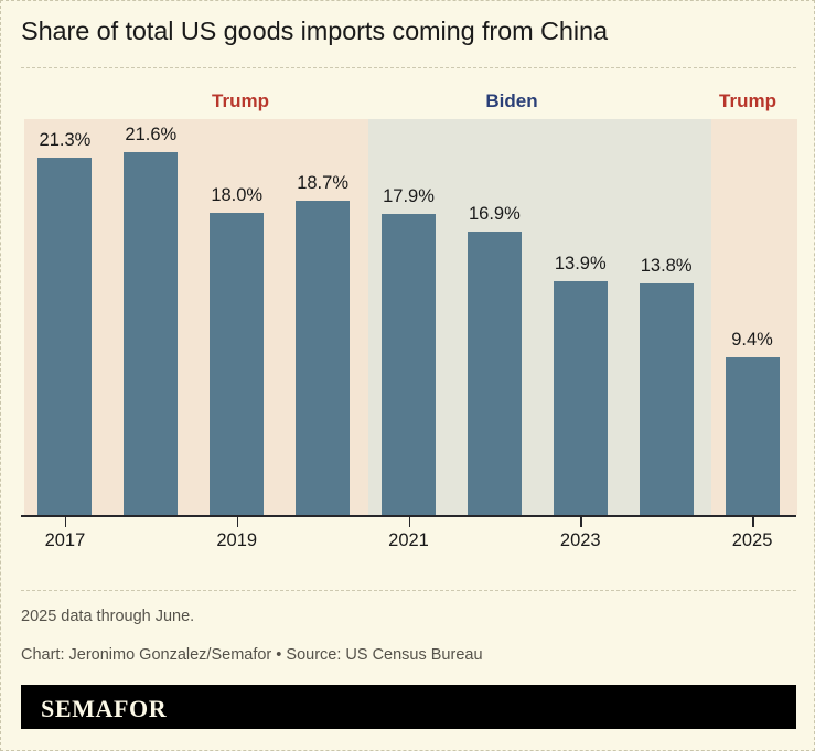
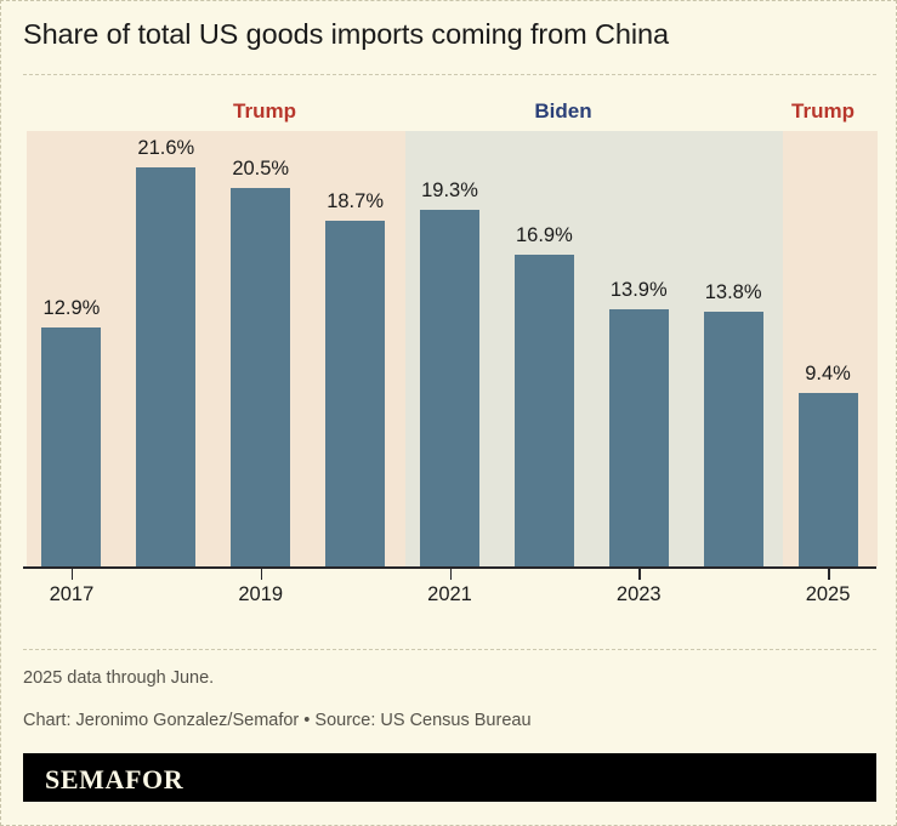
2017: 21.3% -> 12.9%
2019: 18.0% -> 20.5%
2021: 17.9% -> 19.3%
